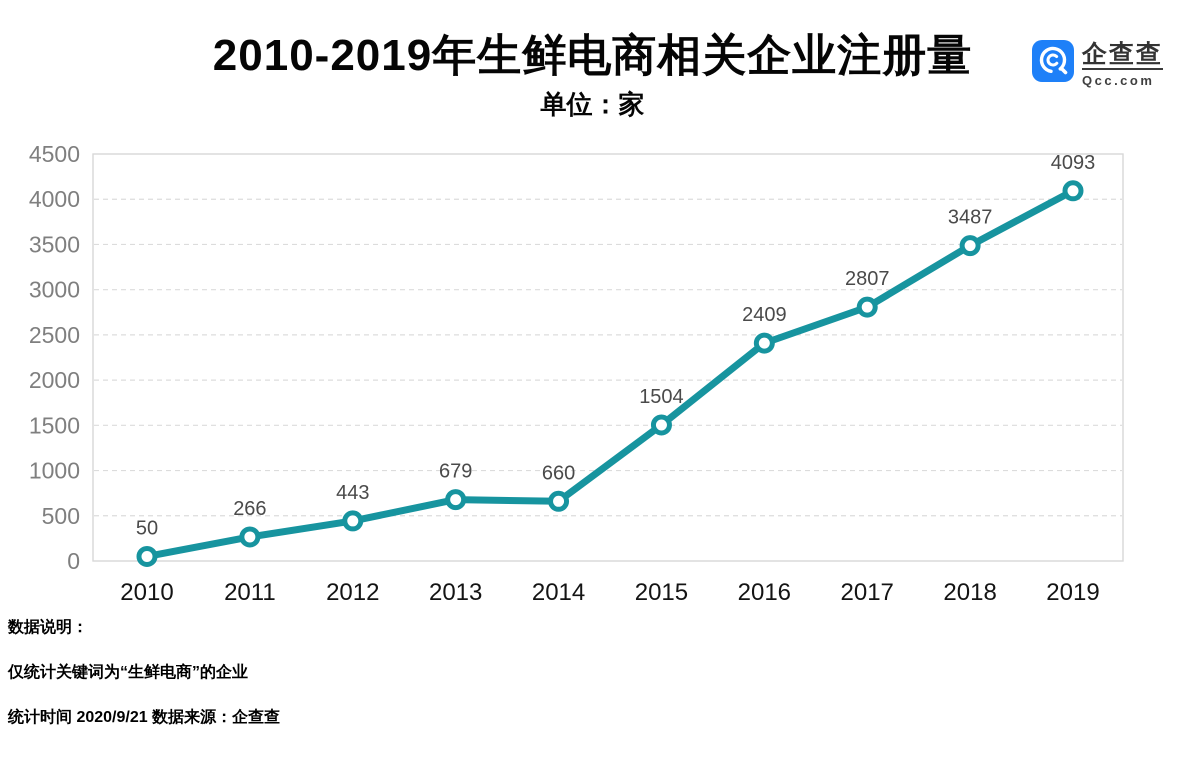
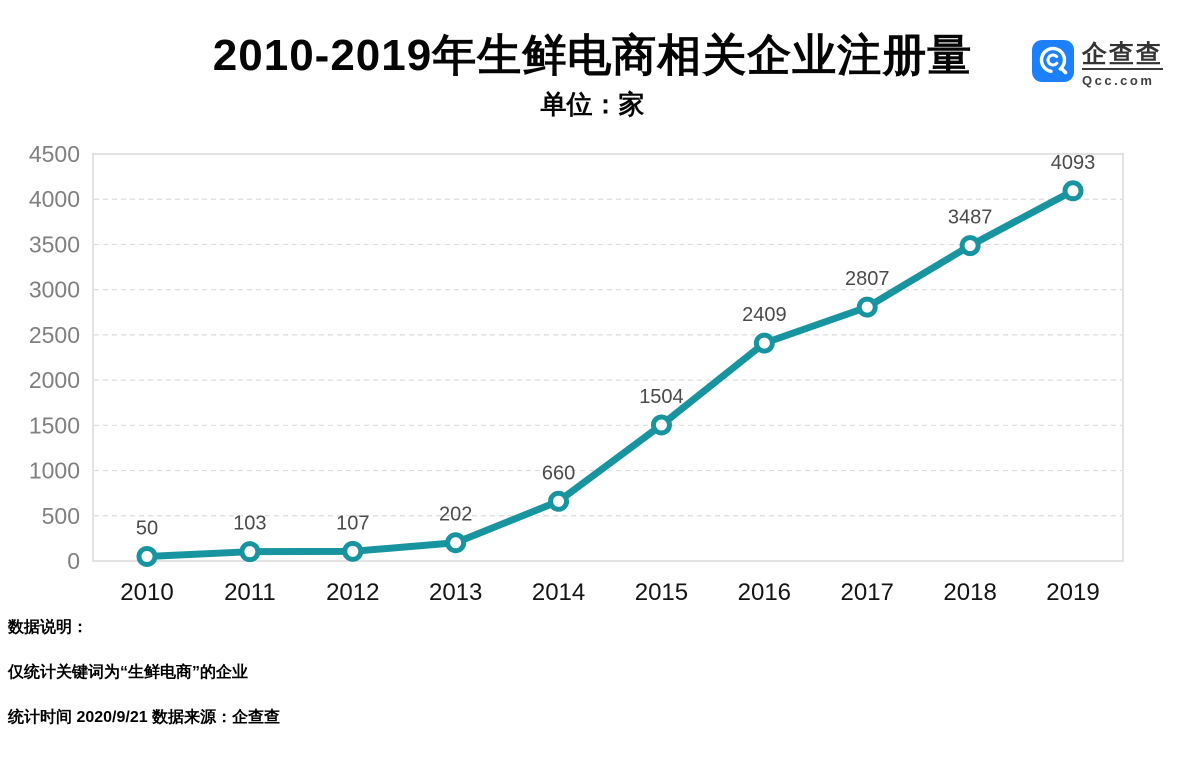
2011: 266 -> 103
2012: 443 -> 107
2013: 679 -> 202
